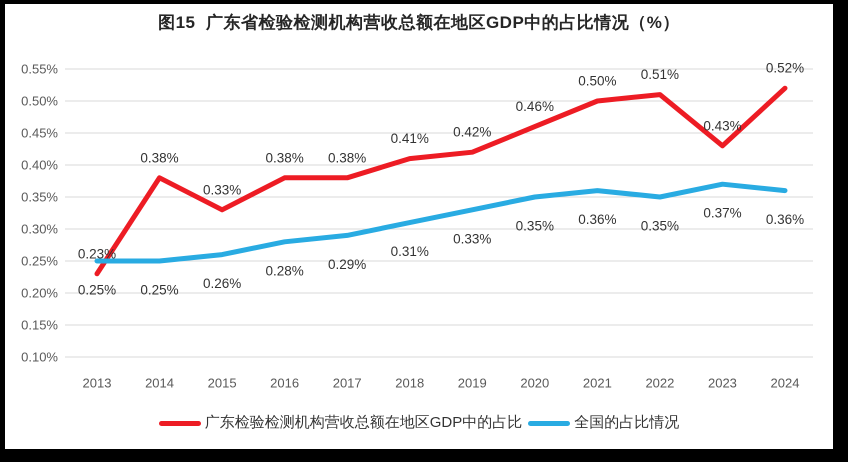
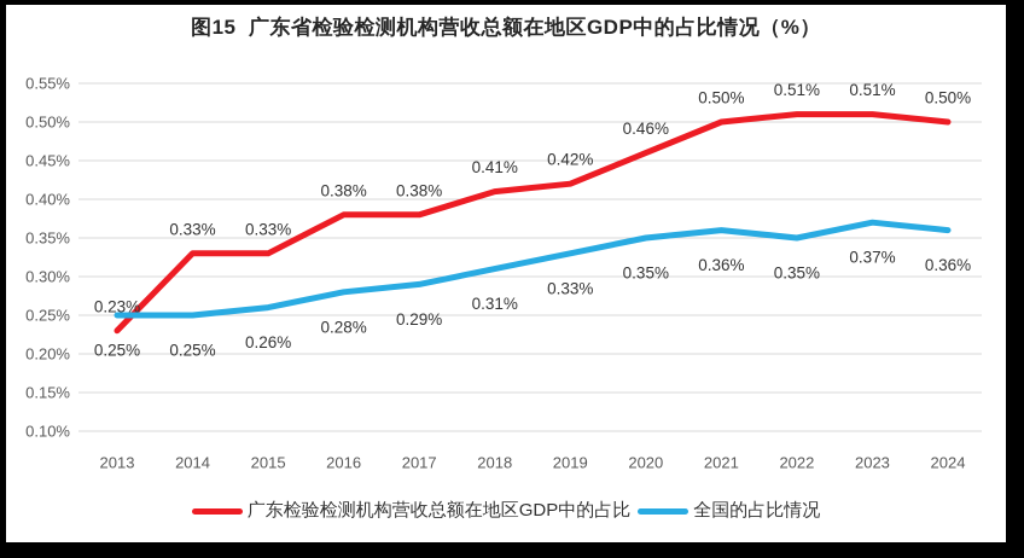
广东检验检测机构营收总额在地区GDP中的占比/2014: 0.38% -> 0.33%
广东检验检测机构营收总额在地区GDP中的占比/2023: 0.43% -> 0.51%
广东检验检测机构营收总额在地区GDP中的占比/2024: 0.52% -> 0.50%
